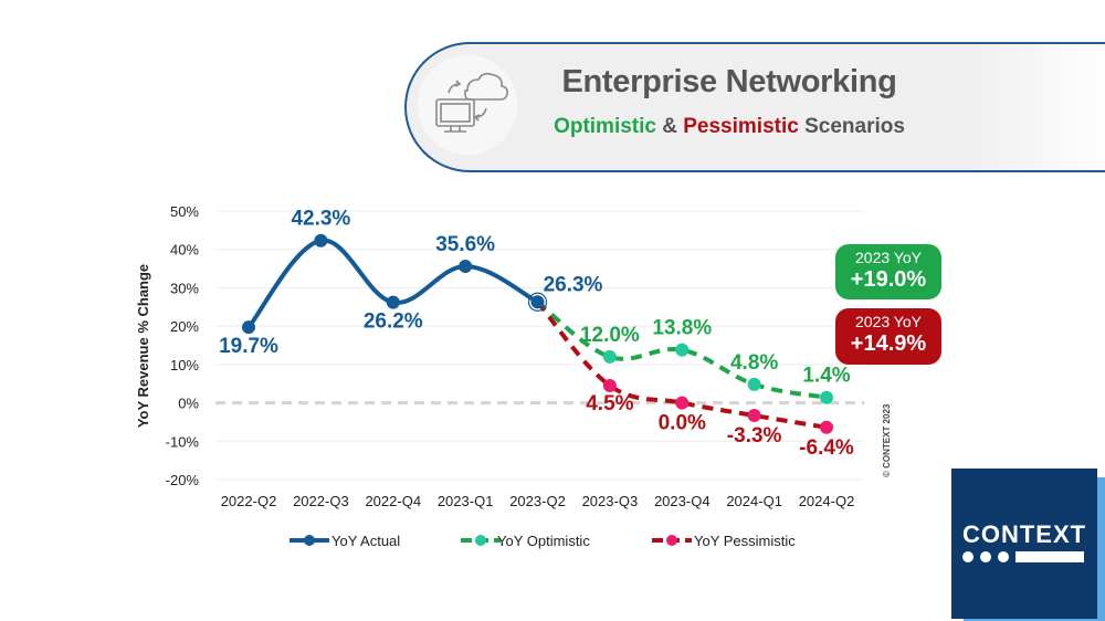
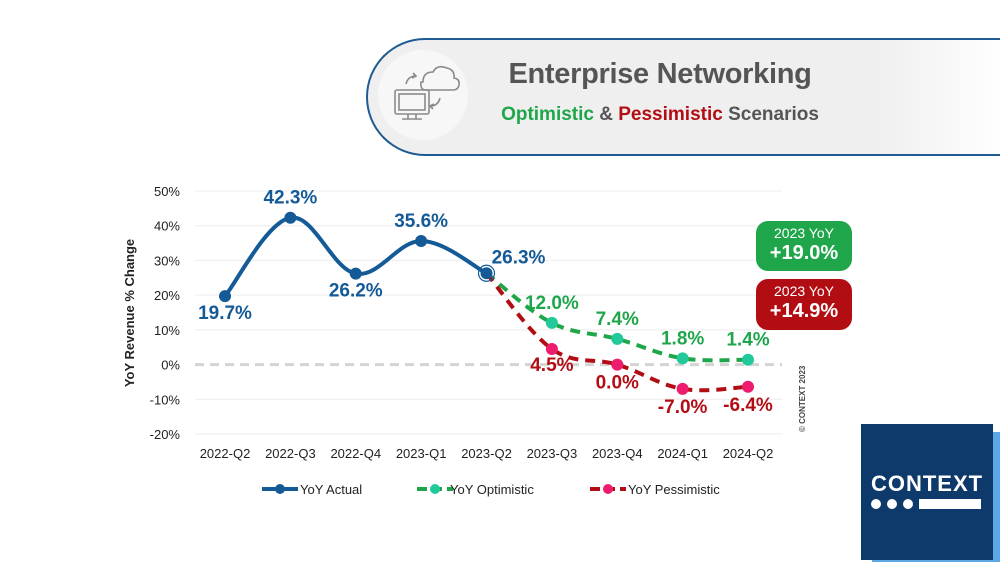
YoY Optimistic/2023-Q4: 13.8% -> 7.4%
YoY Optimistic/2024-Q1: 4.8% -> 1.8%
YoY Pessimistic/2024-Q1: -3.3% -> -7.0%
